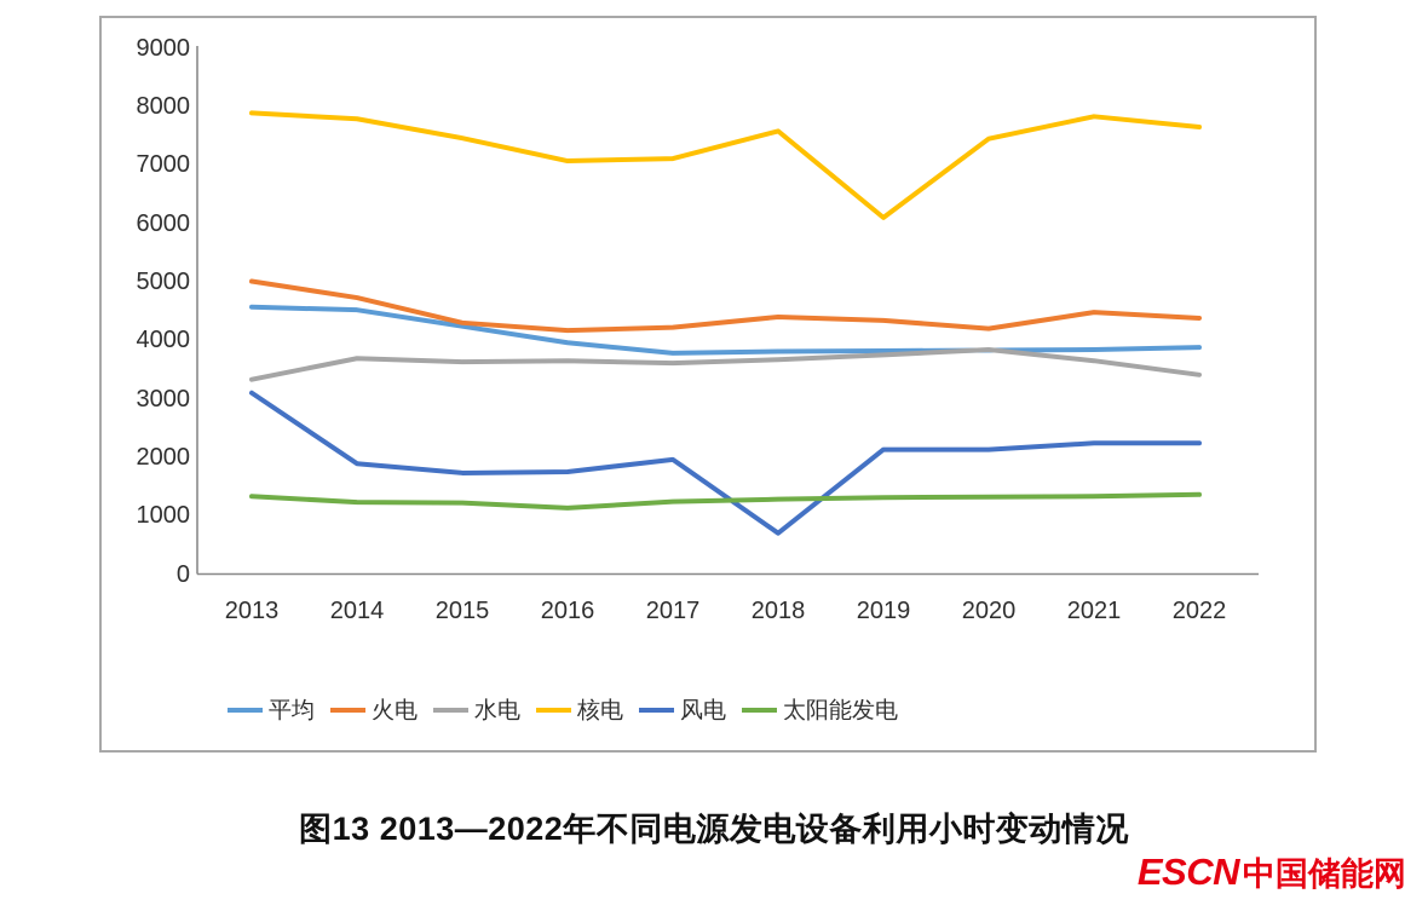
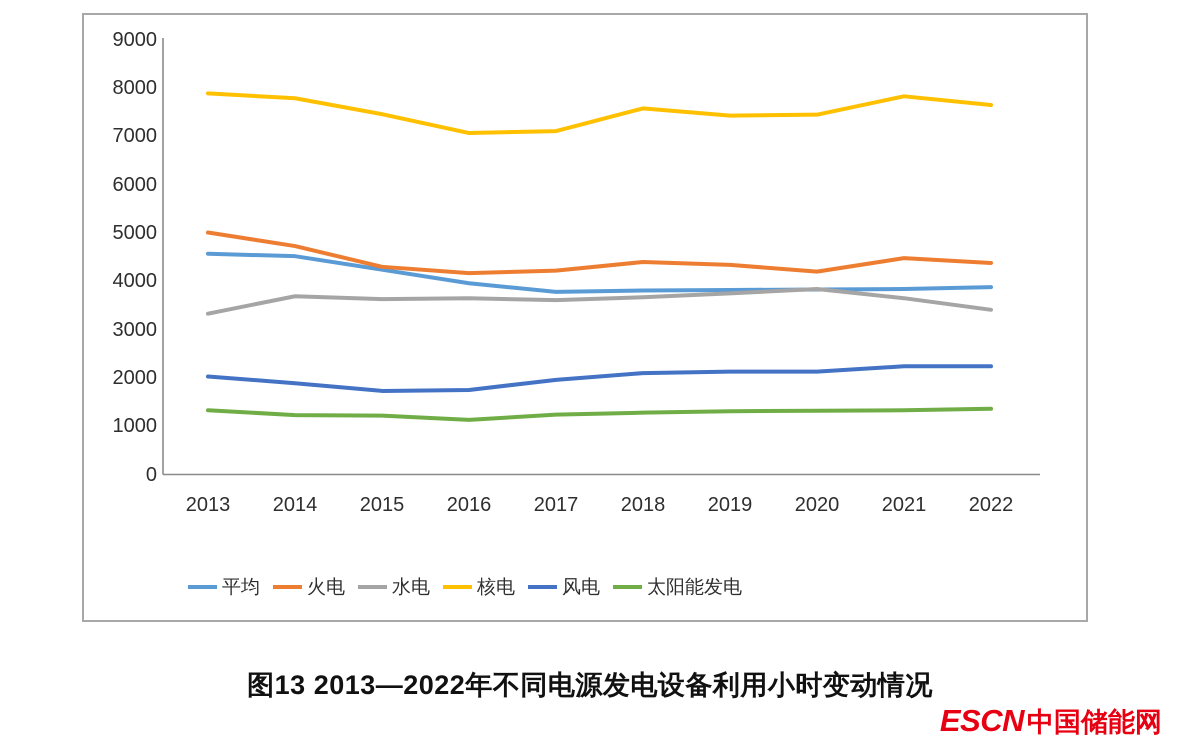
风电/2013: 3100 -> 2000
风电/2018: 700 -> 2100
核电/2019: 6100 -> 7400
